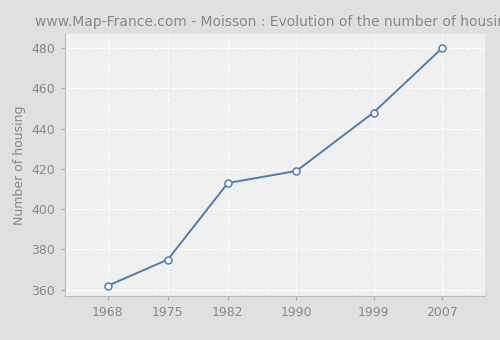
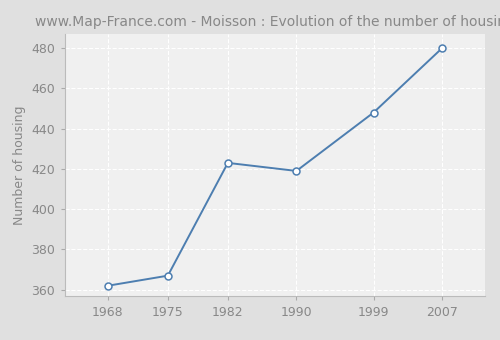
1975: 375 -> 367
1982: 413 -> 423
